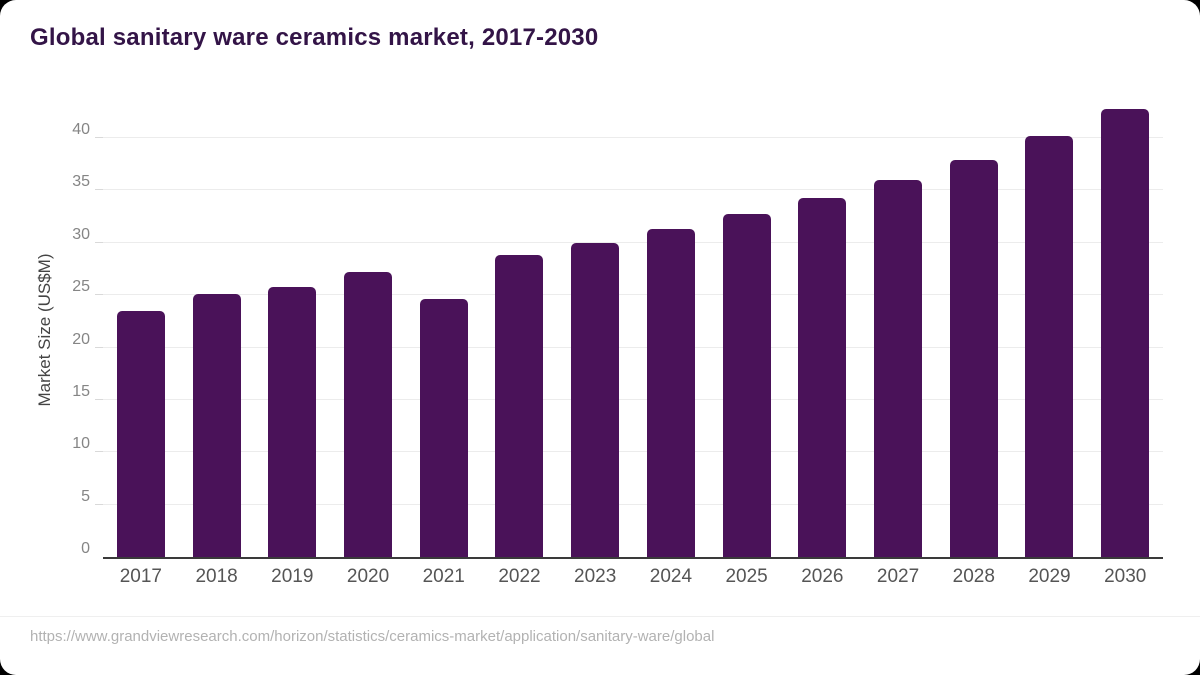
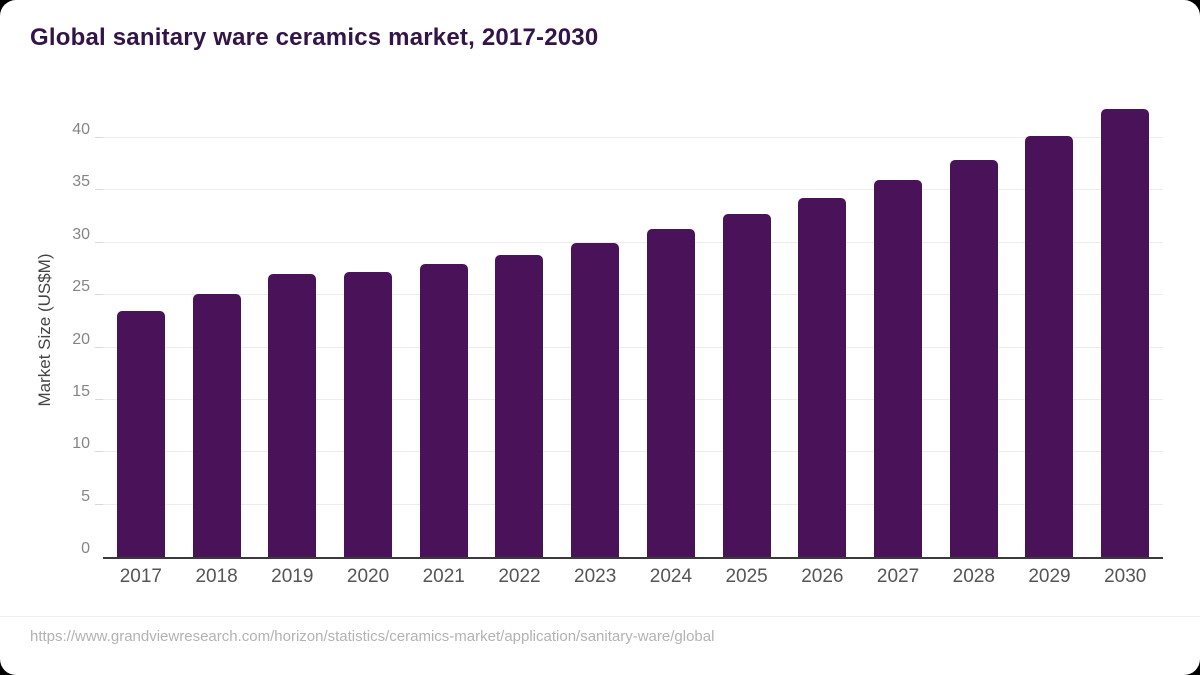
2019: 25.8 -> 27.0
2021: 24.6 -> 28.0
